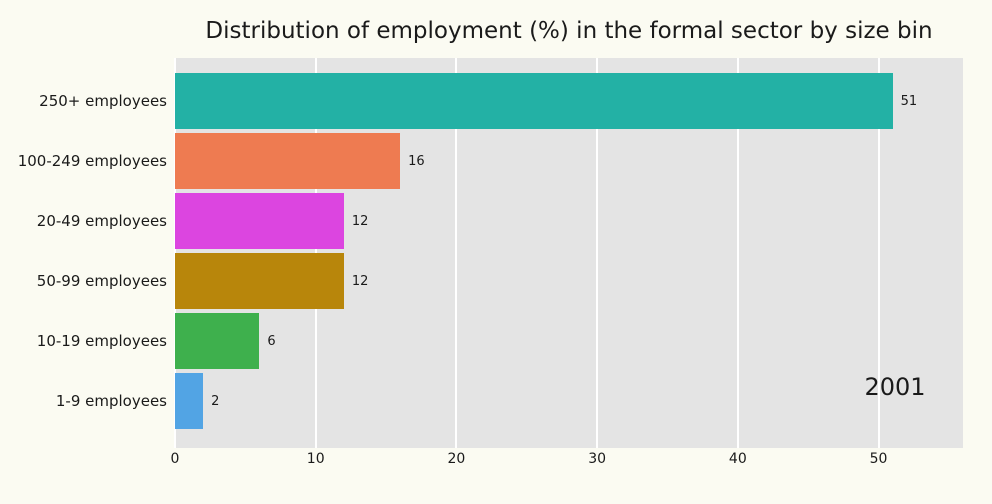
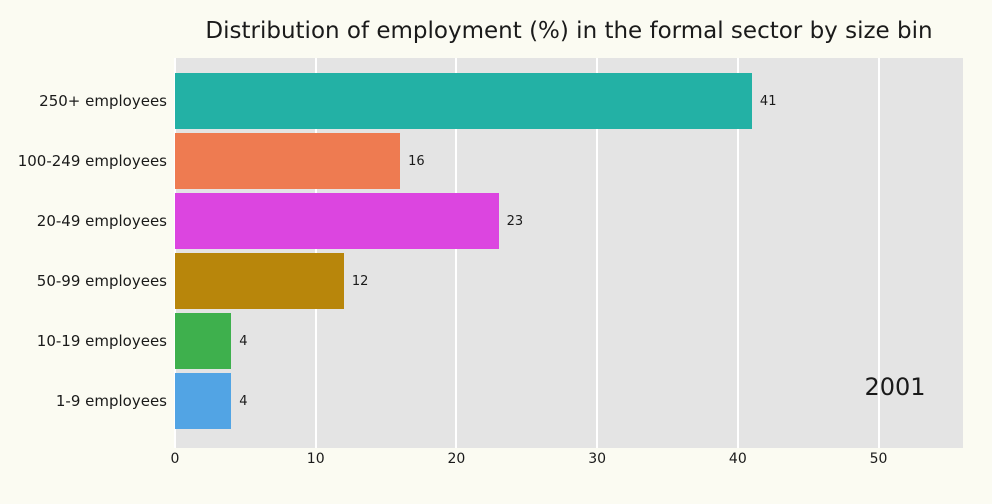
250+ employees: 51 -> 41
20-49 employees: 12 -> 23
10-19 employees: 6 -> 4
1-9 employees: 2 -> 4
